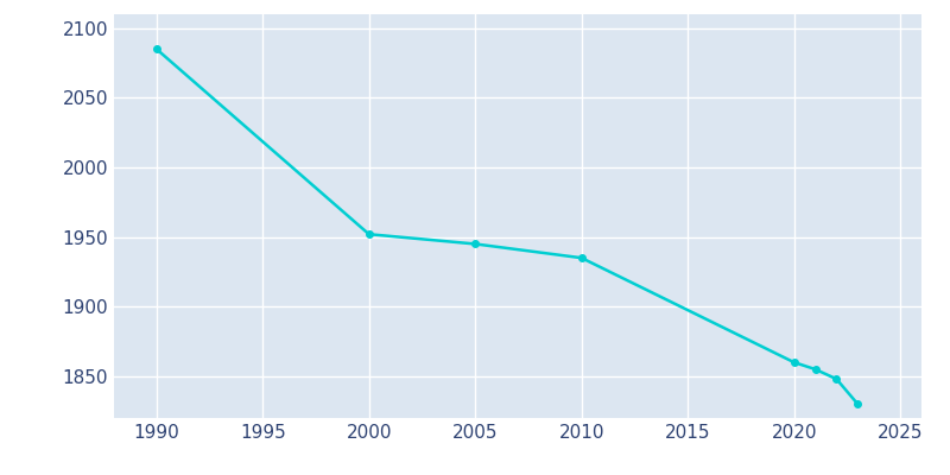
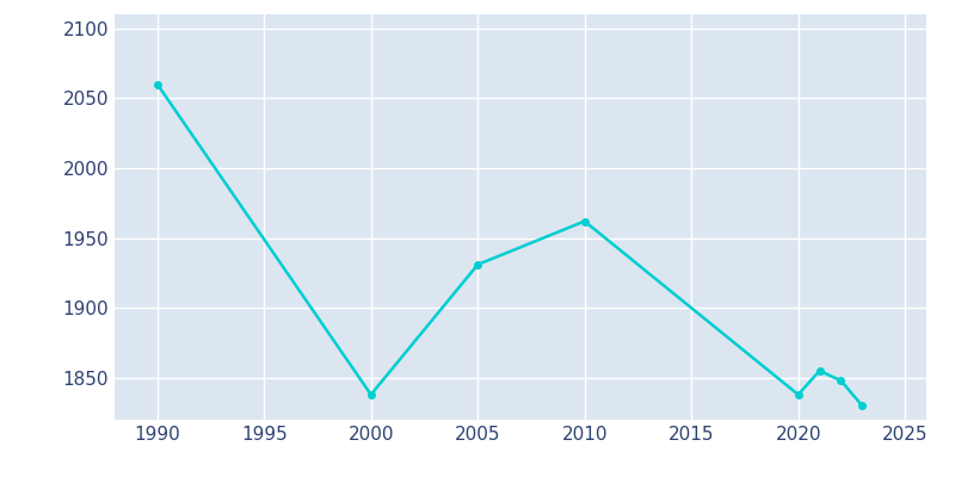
1990: 2085 -> 2060
2000: 1952 -> 1838
2005: 1945 -> 1931
2010: 1935 -> 1962
2020: 1860 -> 1838
